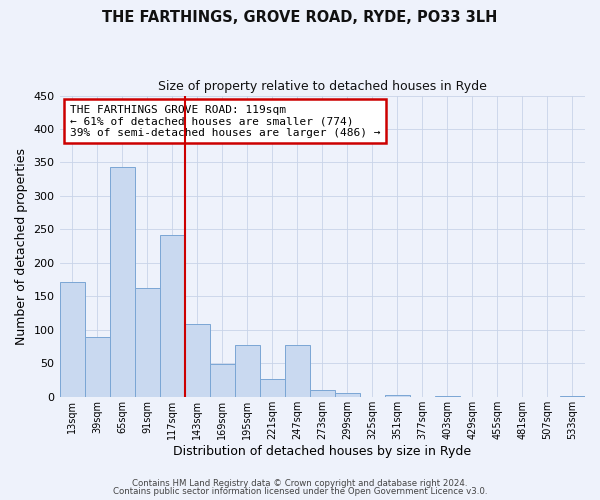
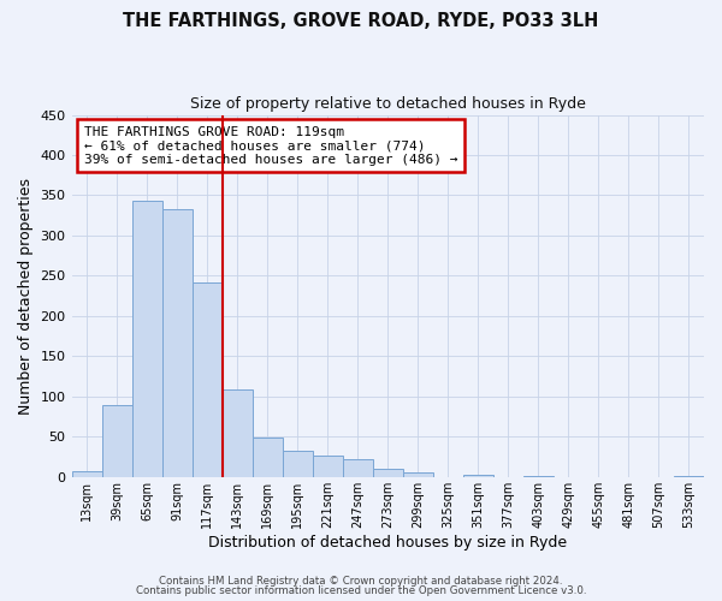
13sqm: 172 -> 7
91sqm: 162 -> 333
195sqm: 78 -> 33
247sqm: 78 -> 22
